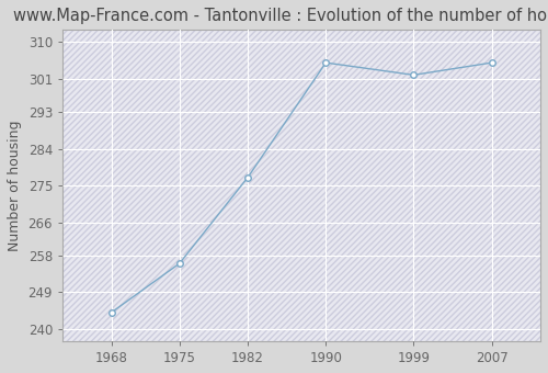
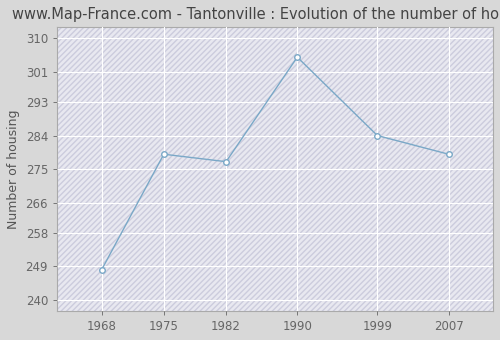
1968: 244 -> 248
1975: 256 -> 279
1999: 302 -> 284
2007: 305 -> 279
